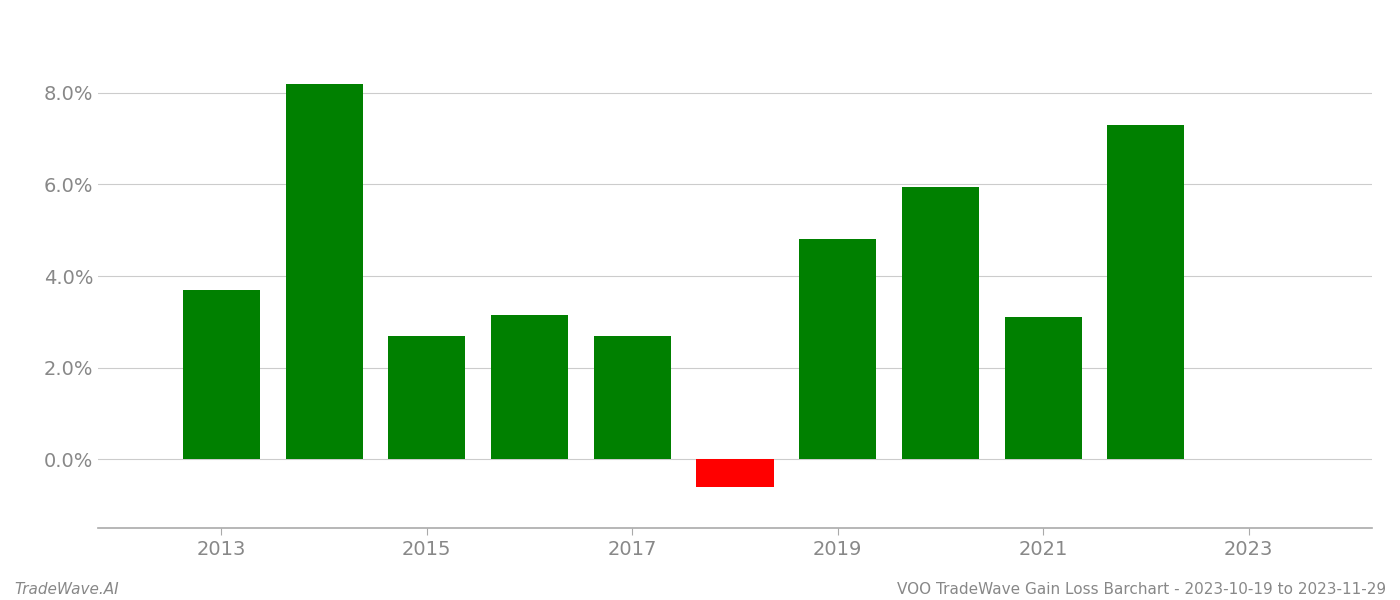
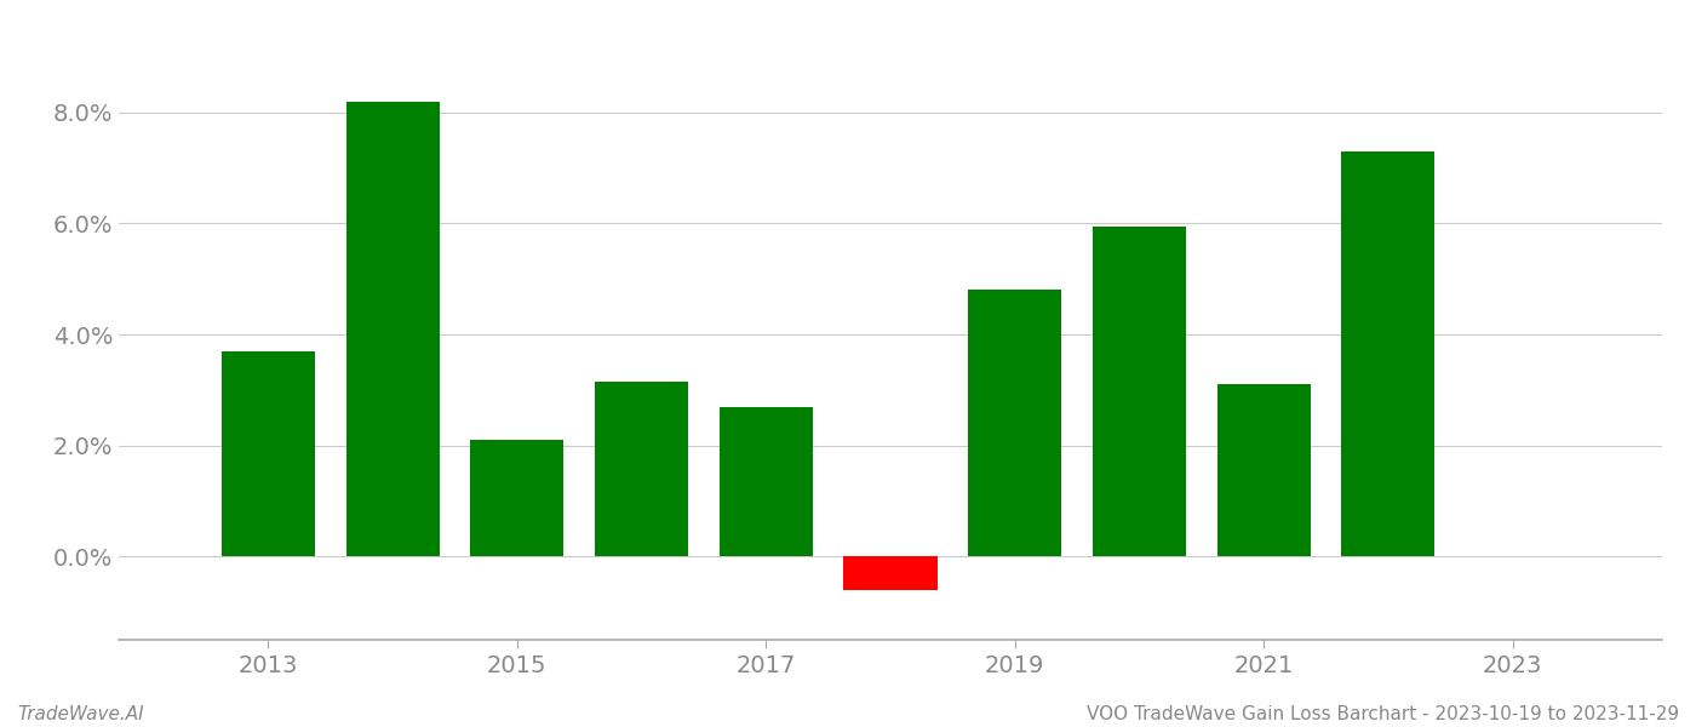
2015: 2.70% -> 2.10%
